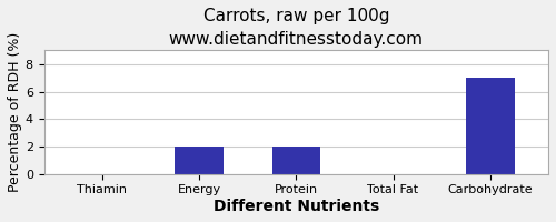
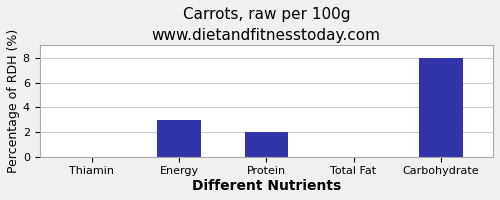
Energy: 2 -> 3
Carbohydrate: 7 -> 8
